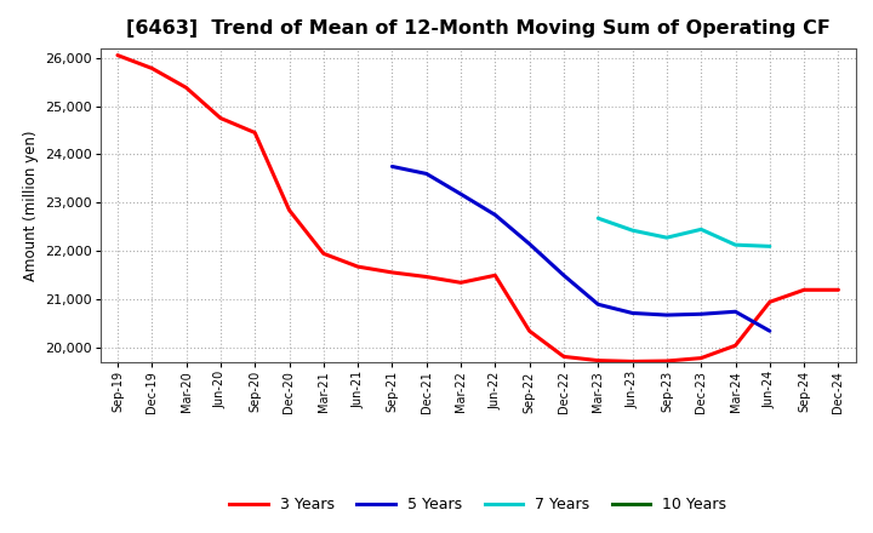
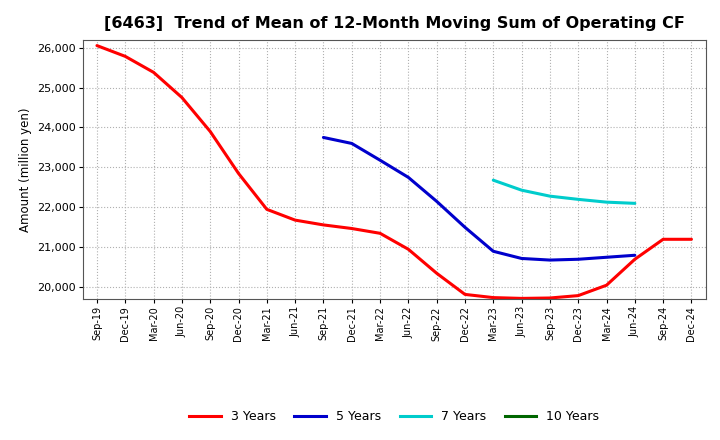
3 Years/Sep-20: 24,450 -> 23,900
3 Years/Jun-22: 21,500 -> 20,950
7 Years/Dec-23: 22,450 -> 22,200
3 Years/Jun-24: 20,950 -> 20,700
5 Years/Jun-24: 20,350 -> 20,800
